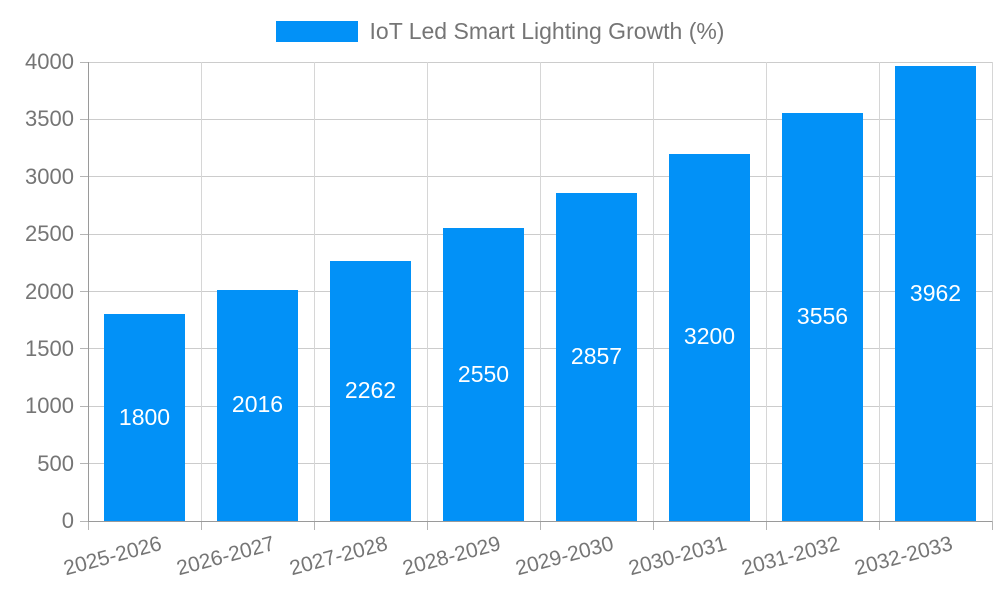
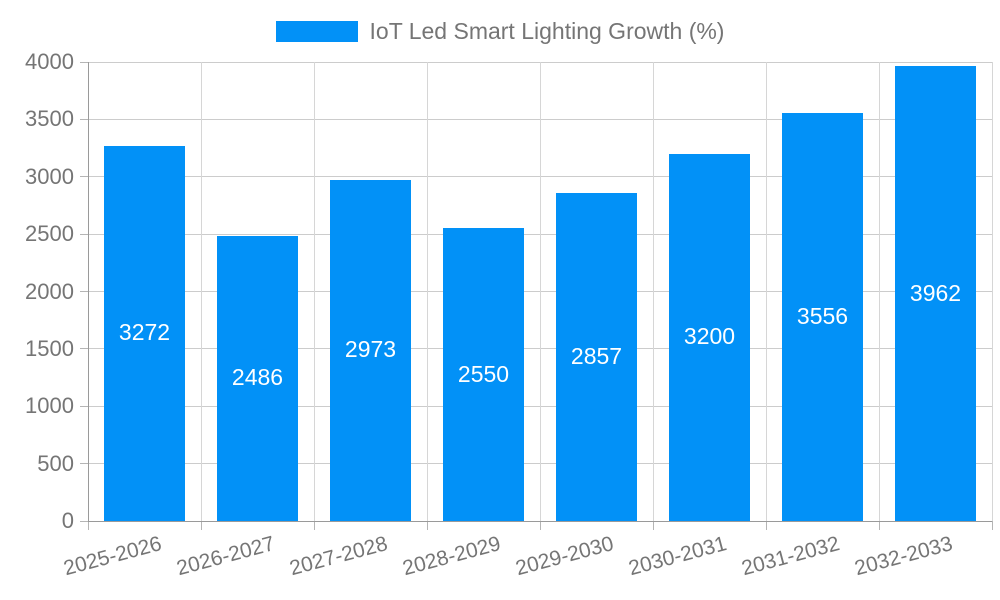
2025-2026: 1800 -> 3272
2026-2027: 2016 -> 2486
2027-2028: 2262 -> 2973
